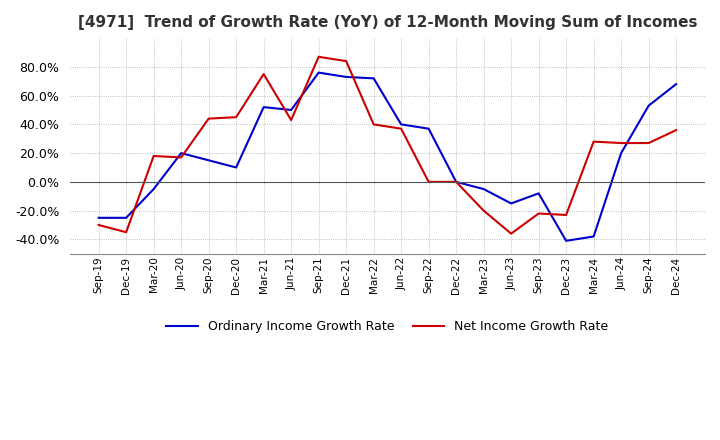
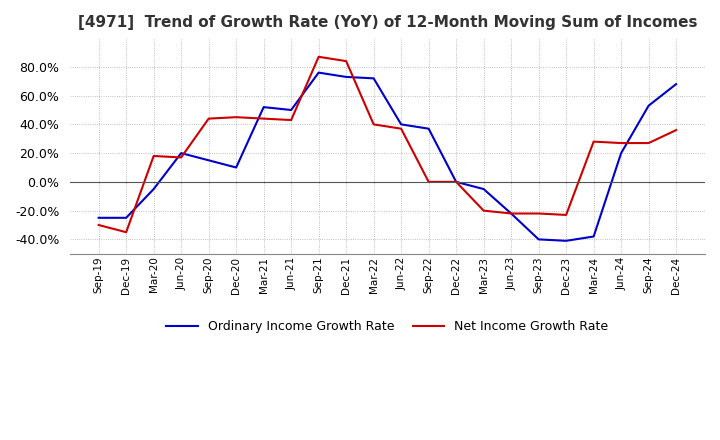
Net Income Growth Rate/Mar-21: 75% -> 44%
Ordinary Income Growth Rate/Jun-23: -15% -> -22%
Net Income Growth Rate/Jun-23: -36% -> -22%
Ordinary Income Growth Rate/Sep-23: -8% -> -40%
